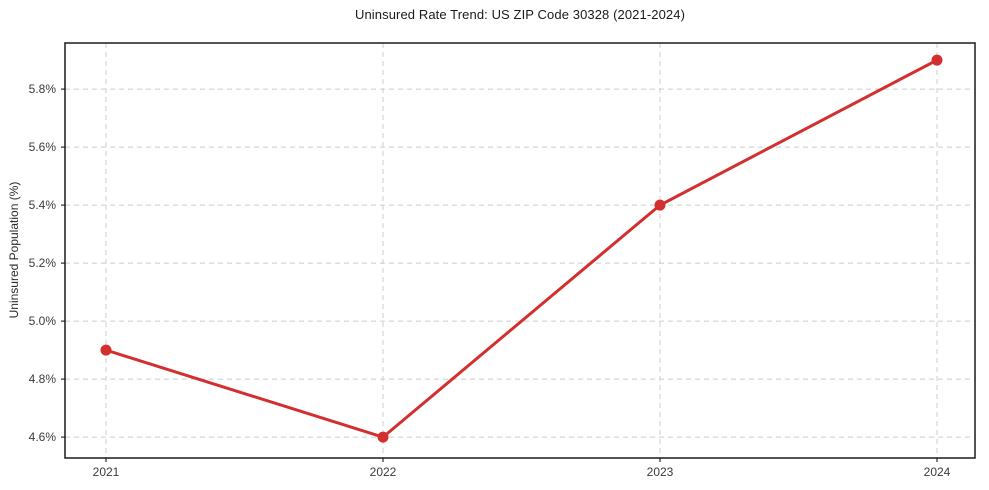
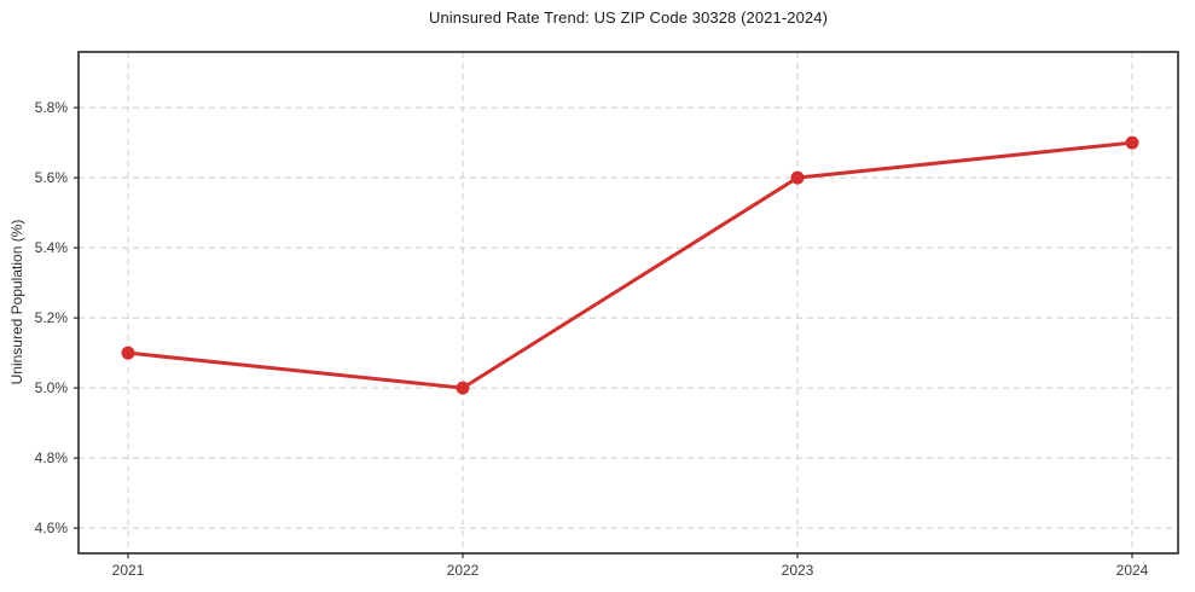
2021: 4.9% -> 5.1%
2022: 4.6% -> 5.0%
2023: 5.4% -> 5.6%
2024: 5.9% -> 5.7%
